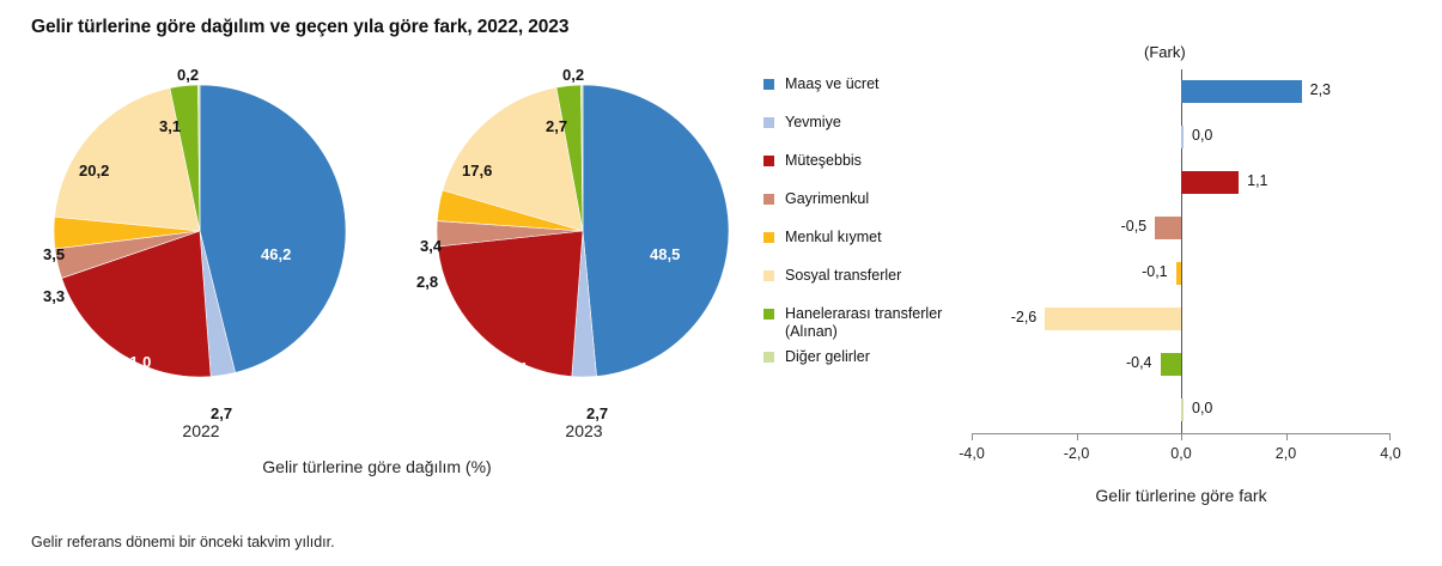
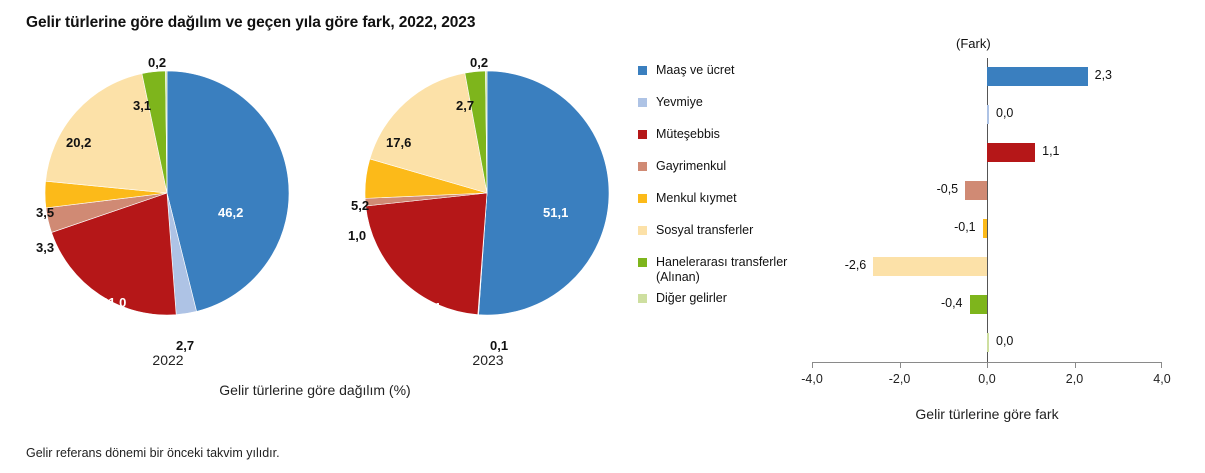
2023/Maaş ve ücret: 48,5 -> 51,1
2023/Yevmiye: 2,7 -> 0,1
2023/Gayrimenkul: 2,8 -> 1,0
2023/Menkul kıymet: 3,4 -> 5,2
